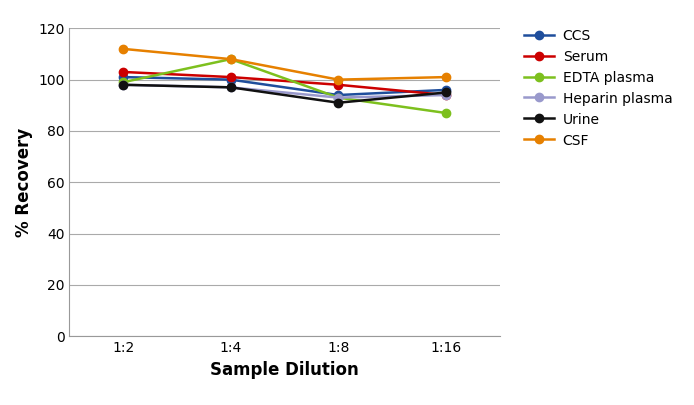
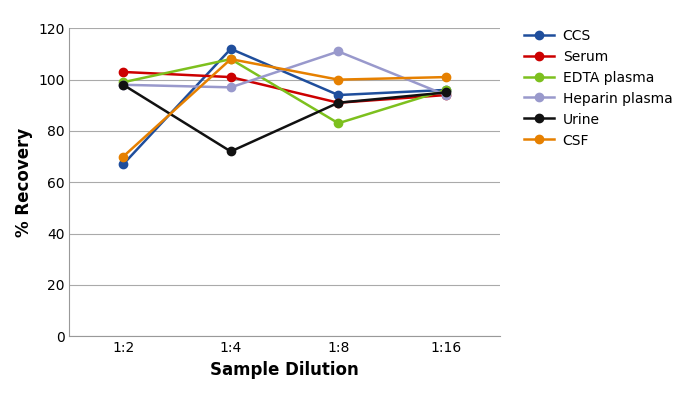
CCS/1:2: 101 -> 67
CSF/1:2: 112 -> 70
CCS/1:4: 100 -> 112
Urine/1:4: 97 -> 72
Serum/1:8: 98 -> 91
EDTA plasma/1:8: 93 -> 83
Heparin plasma/1:8: 93 -> 111
EDTA plasma/1:16: 87 -> 96
